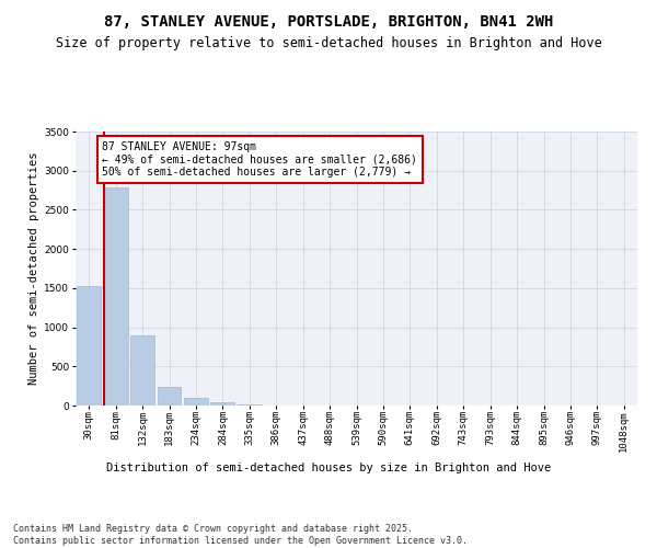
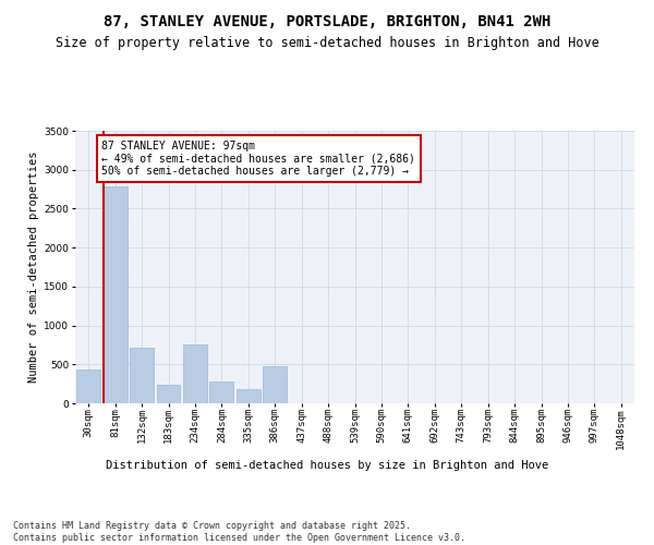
30sqm: 1530 -> 440
132sqm: 900 -> 720
234sqm: 100 -> 760
284sqm: 40 -> 280
335sqm: 20 -> 180
386sqm: 0 -> 480
